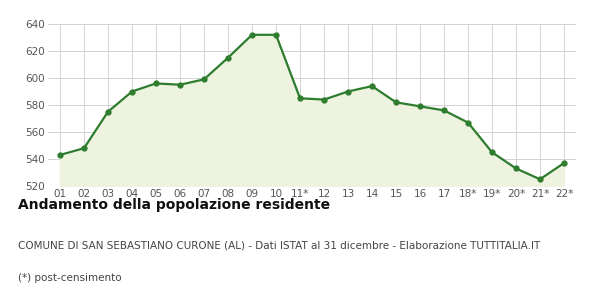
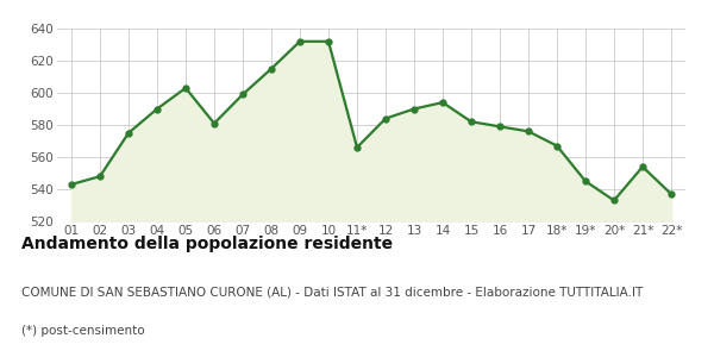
05: 596 -> 603
06: 595 -> 581
11*: 585 -> 566
21*: 525 -> 554
